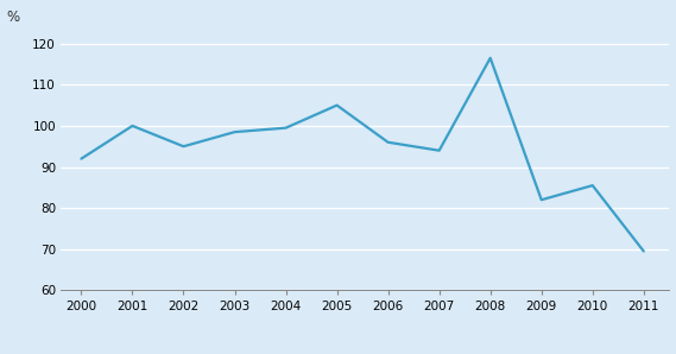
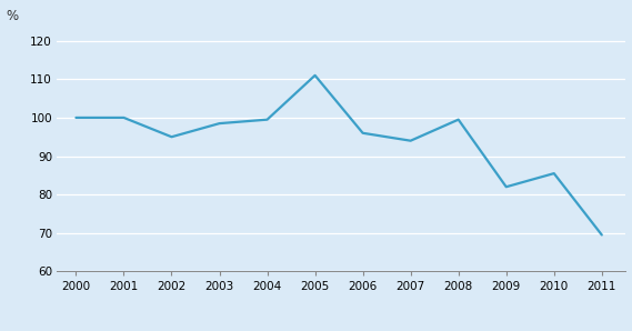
2000: 92.0 -> 100.0
2005: 105.0 -> 111.0
2008: 116.5 -> 99.5
